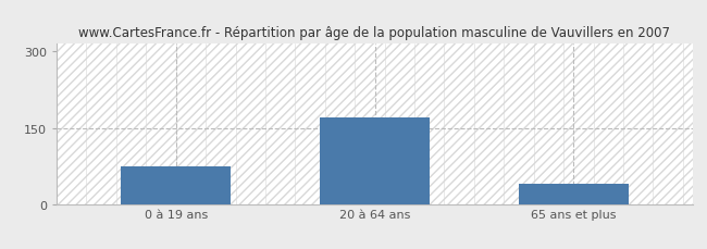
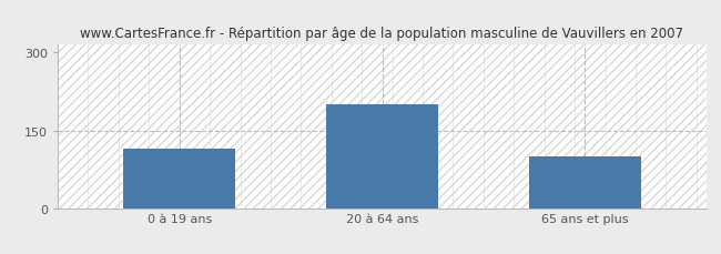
0 à 19 ans: 75 -> 115
20 à 64 ans: 170 -> 200
65 ans et plus: 40 -> 100
